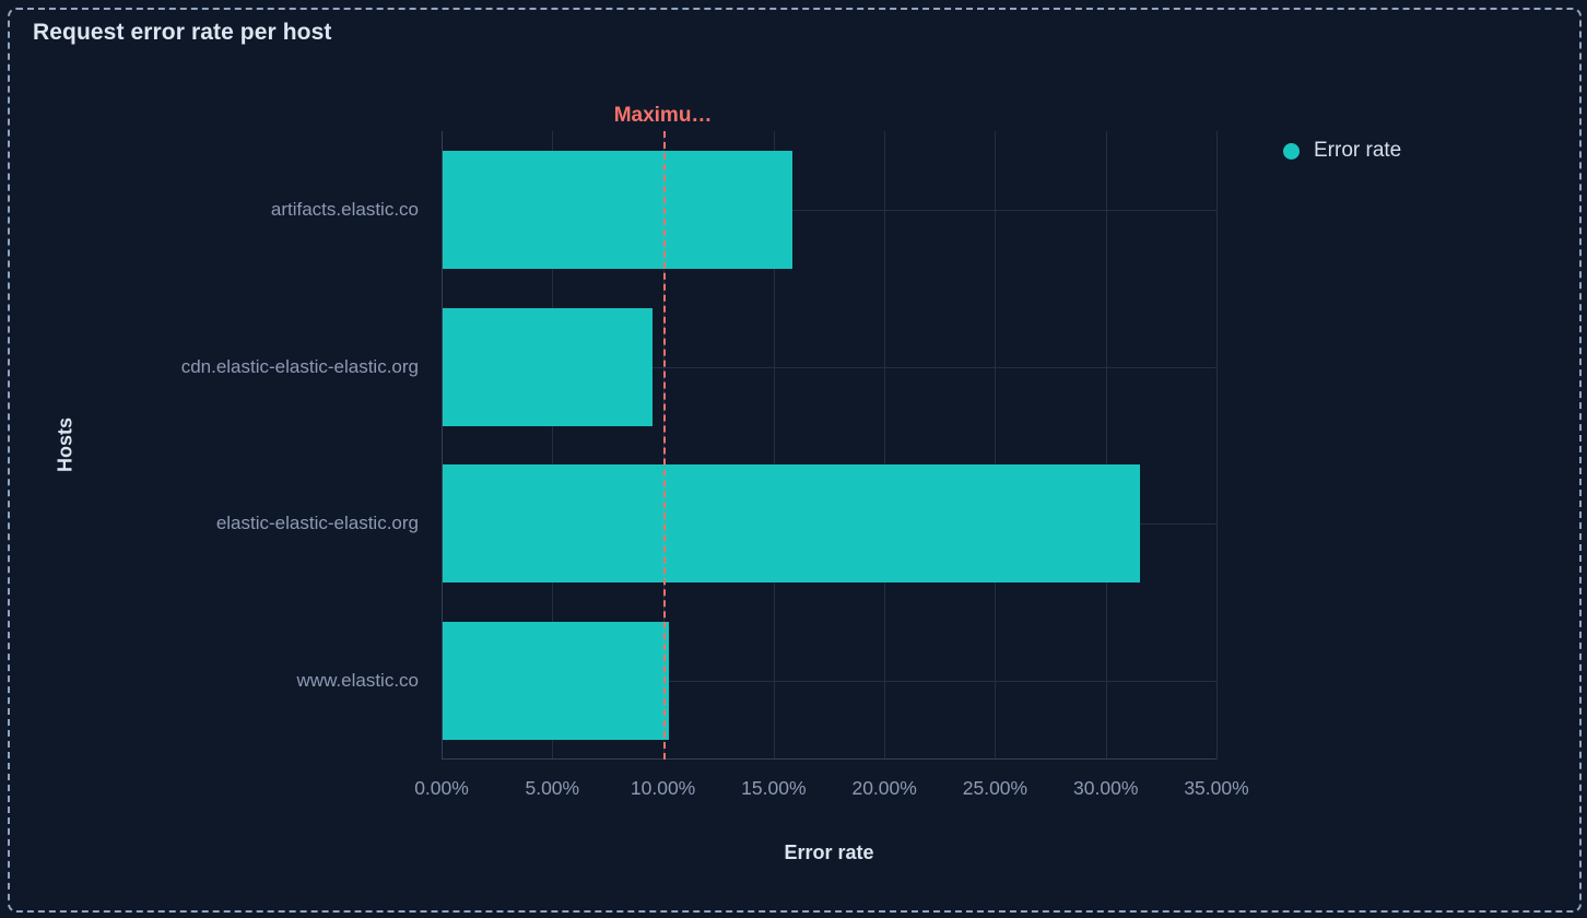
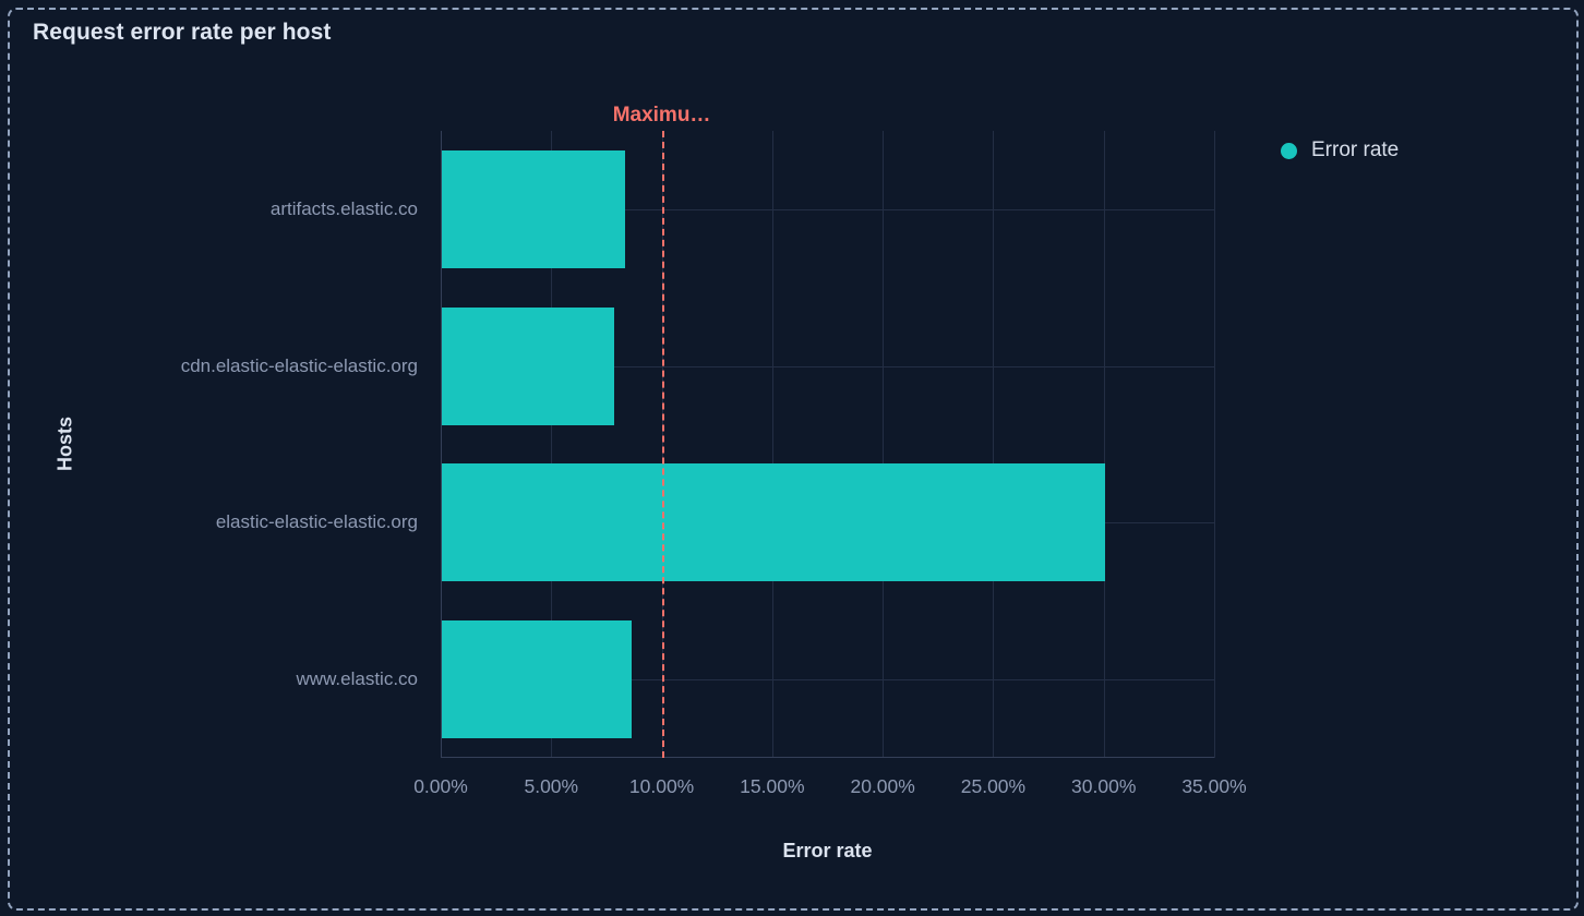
artifacts.elastic.co: 15.8% -> 8.3%
cdn.elastic-elastic-elastic.org: 9.5% -> 7.8%
elastic-elastic-elastic.org: 31.5% -> 30.0%
www.elastic.co: 10.2% -> 8.6%
